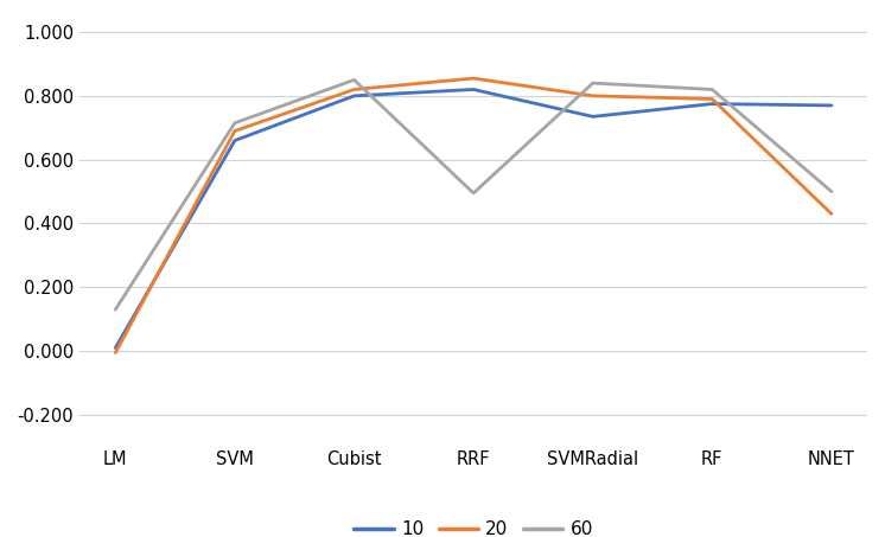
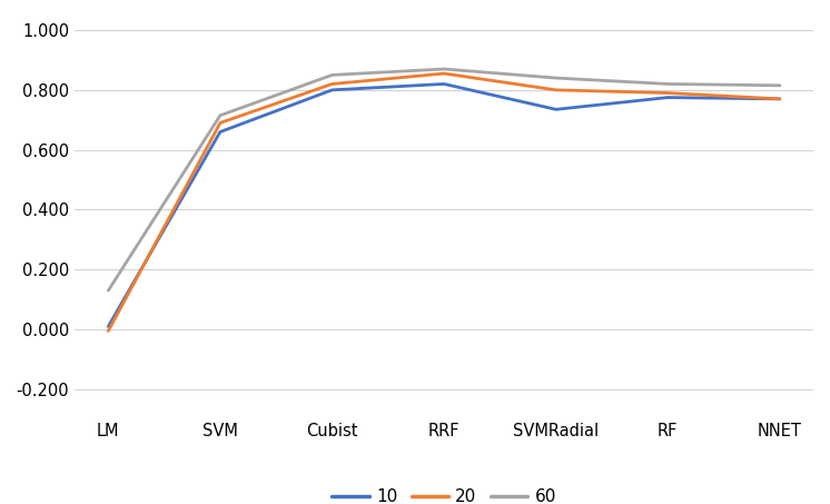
60/RRF: 0.495 -> 0.870
20/NNET: 0.430 -> 0.770
60/NNET: 0.500 -> 0.815
